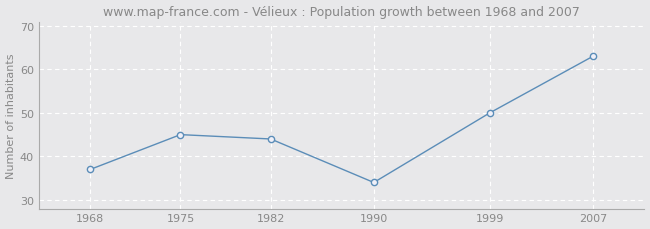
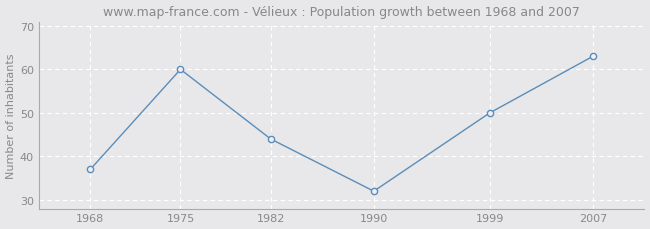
1975: 45 -> 60
1990: 34 -> 32
